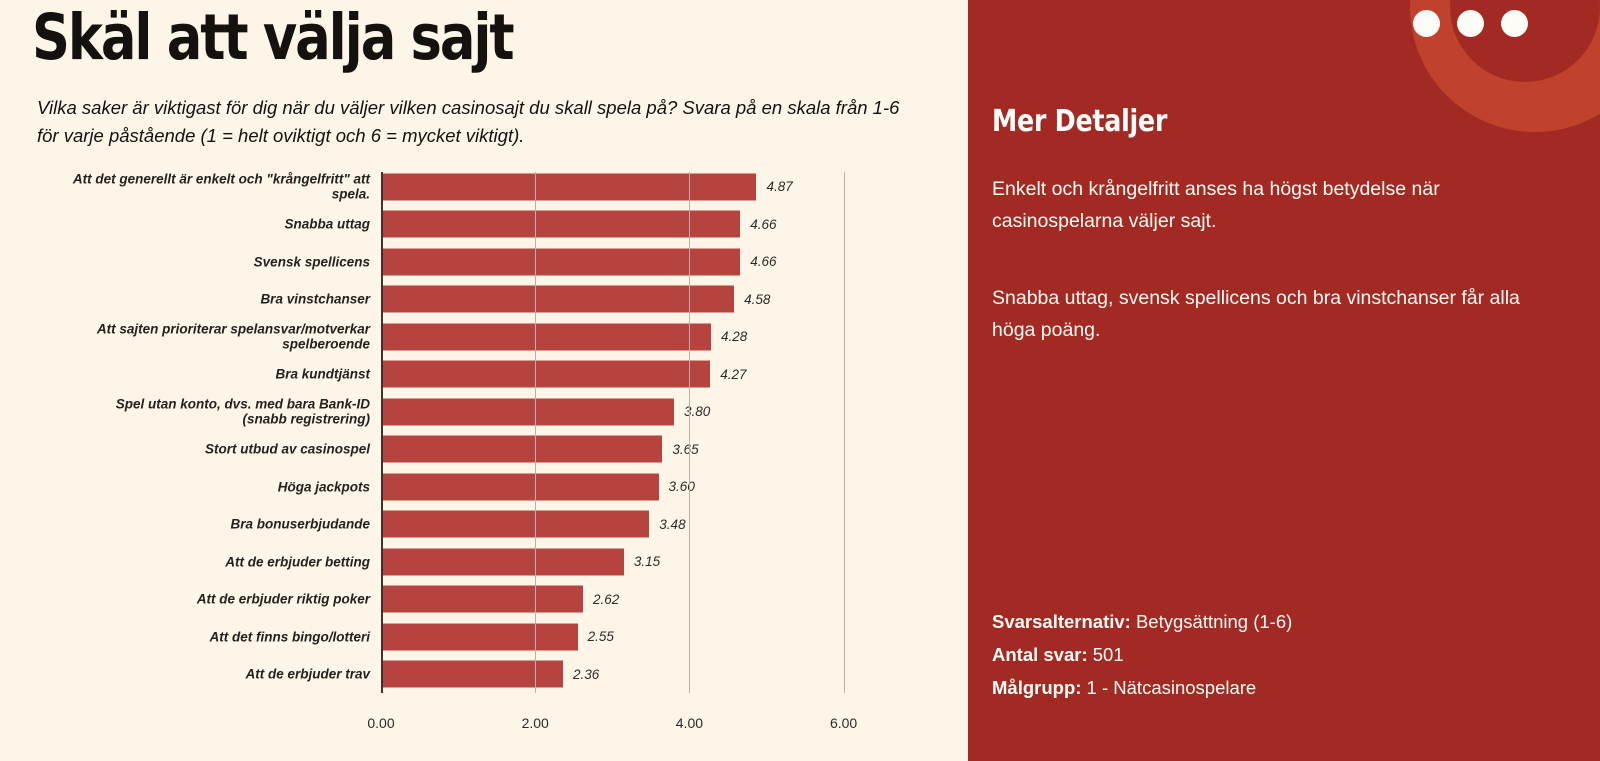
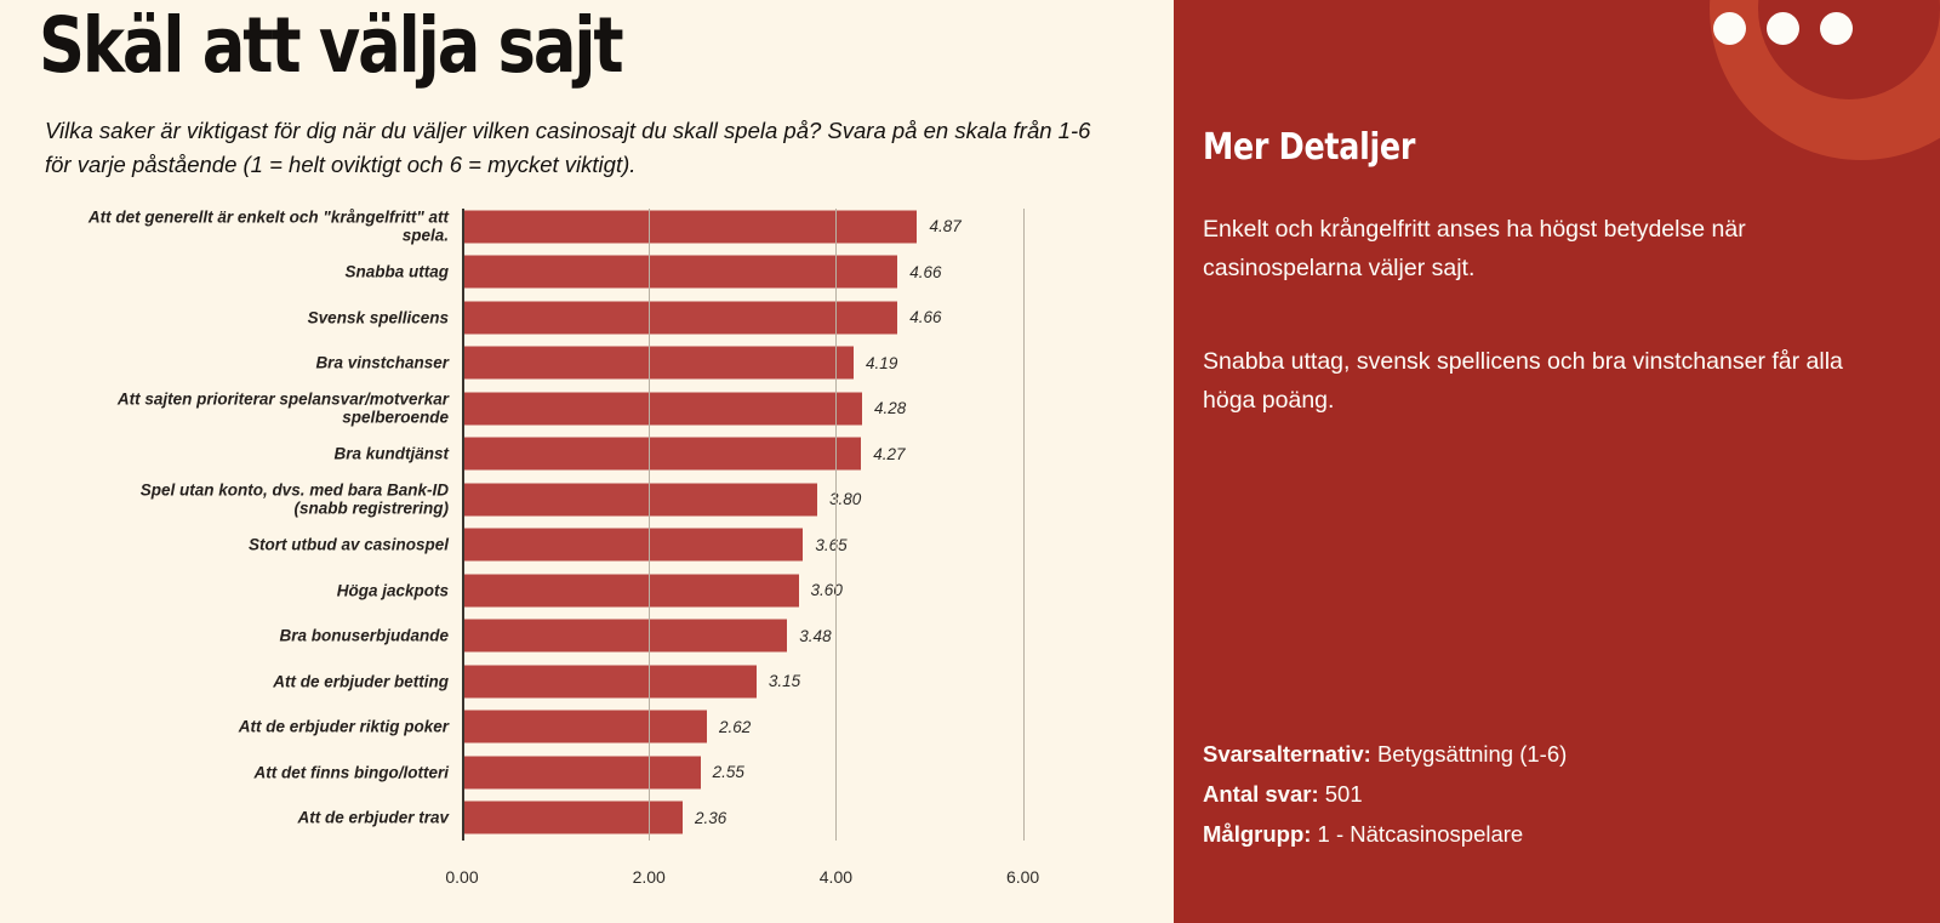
Bra vinstchanser: 4.58 -> 4.19
